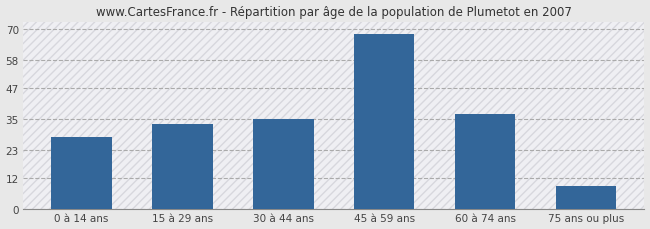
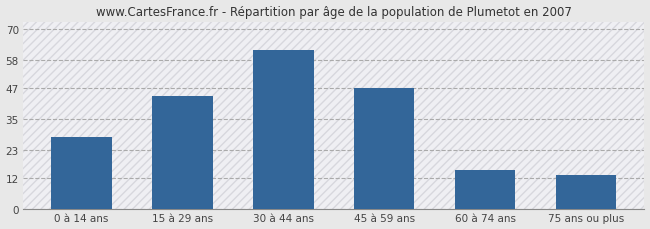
15 à 29 ans: 33 -> 44
30 à 44 ans: 35 -> 62
45 à 59 ans: 68 -> 47
60 à 74 ans: 37 -> 15
75 ans ou plus: 9 -> 13
